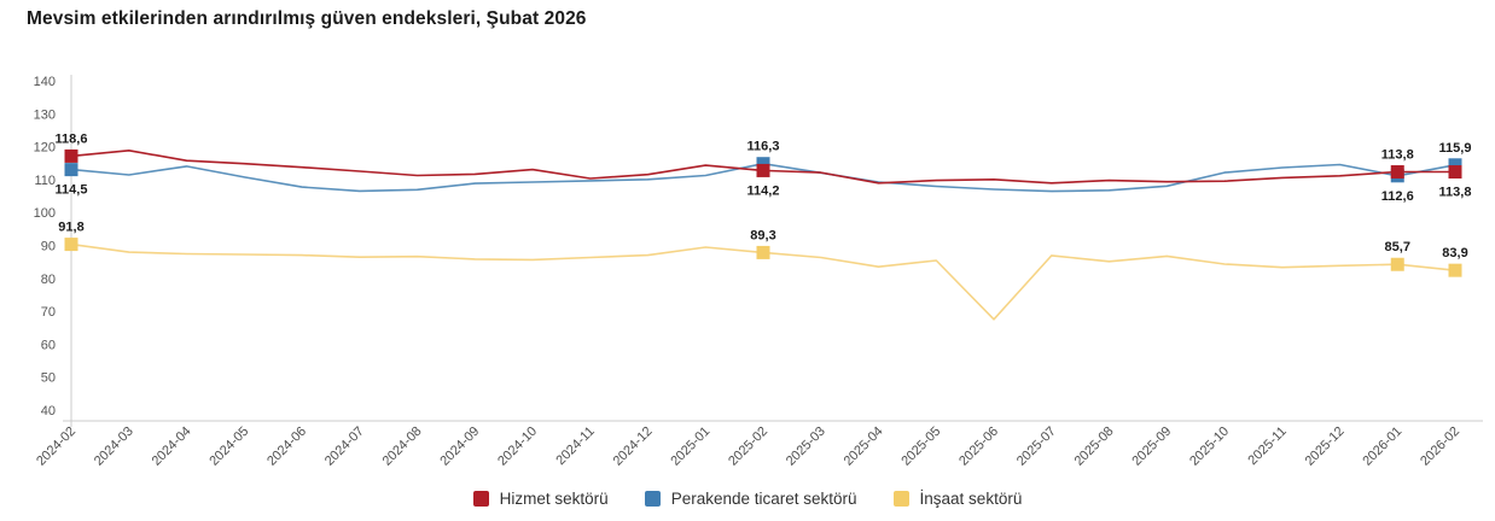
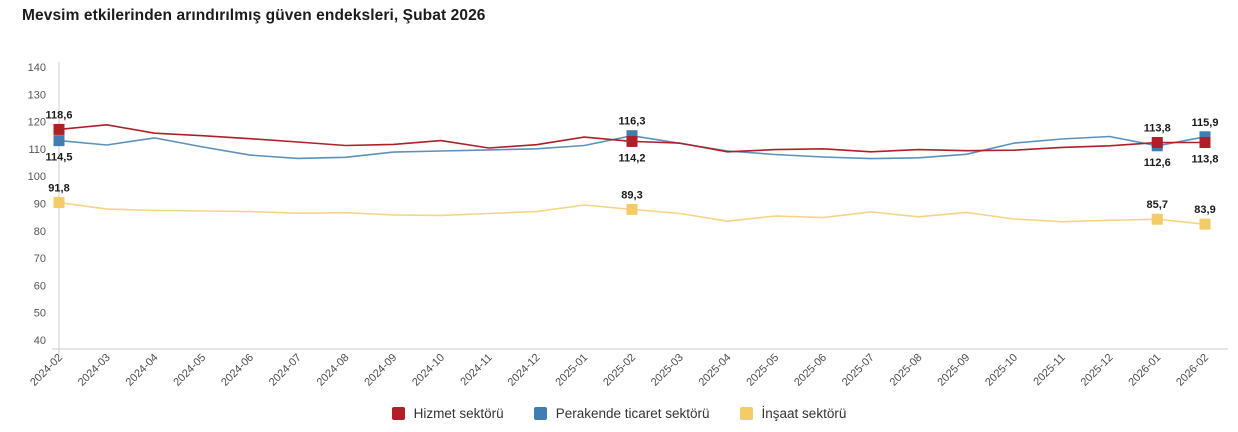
İnşaat sektörü/2025-06: 69 -> 86
